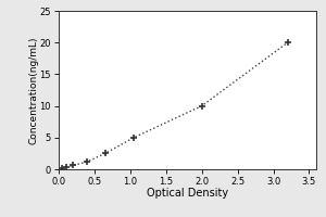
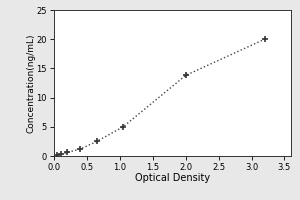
2.0: 10.0 -> 13.8
